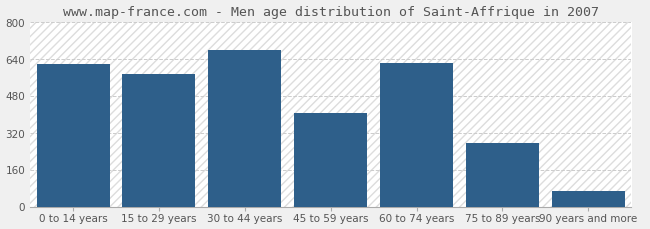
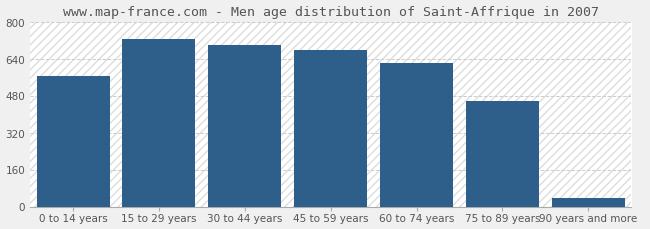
0 to 14 years: 615 -> 565
15 to 29 years: 575 -> 725
30 to 44 years: 675 -> 700
45 to 59 years: 405 -> 678
75 to 89 years: 275 -> 455
90 years and more: 65 -> 35
